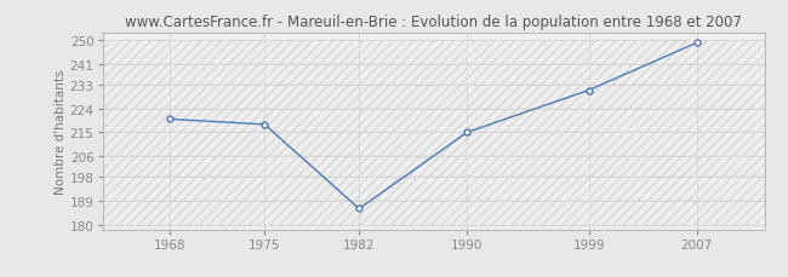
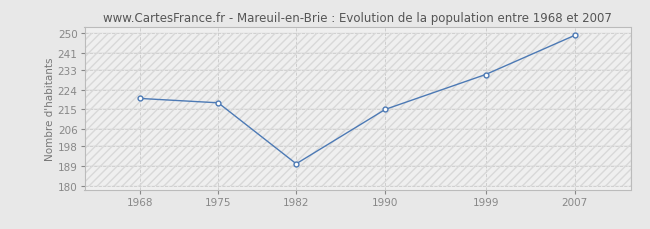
1982: 186 -> 190
